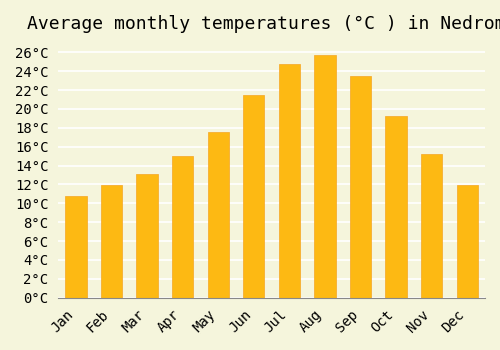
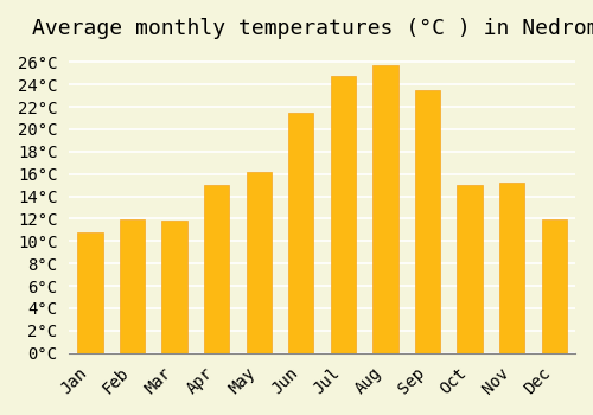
Mar: 13.1°C -> 11.8°C
May: 17.6°C -> 16.2°C
Oct: 19.2°C -> 15.0°C
